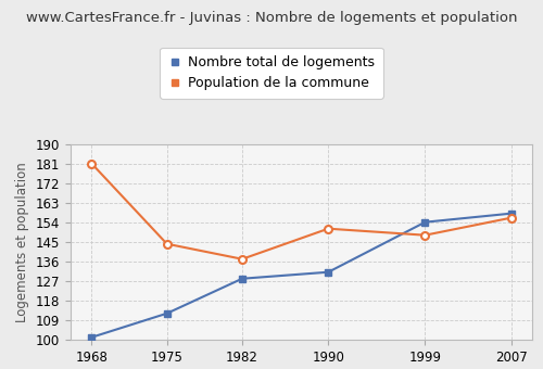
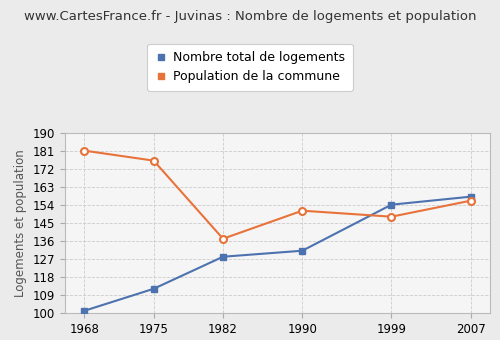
Population de la commune/1975: 144 -> 176
